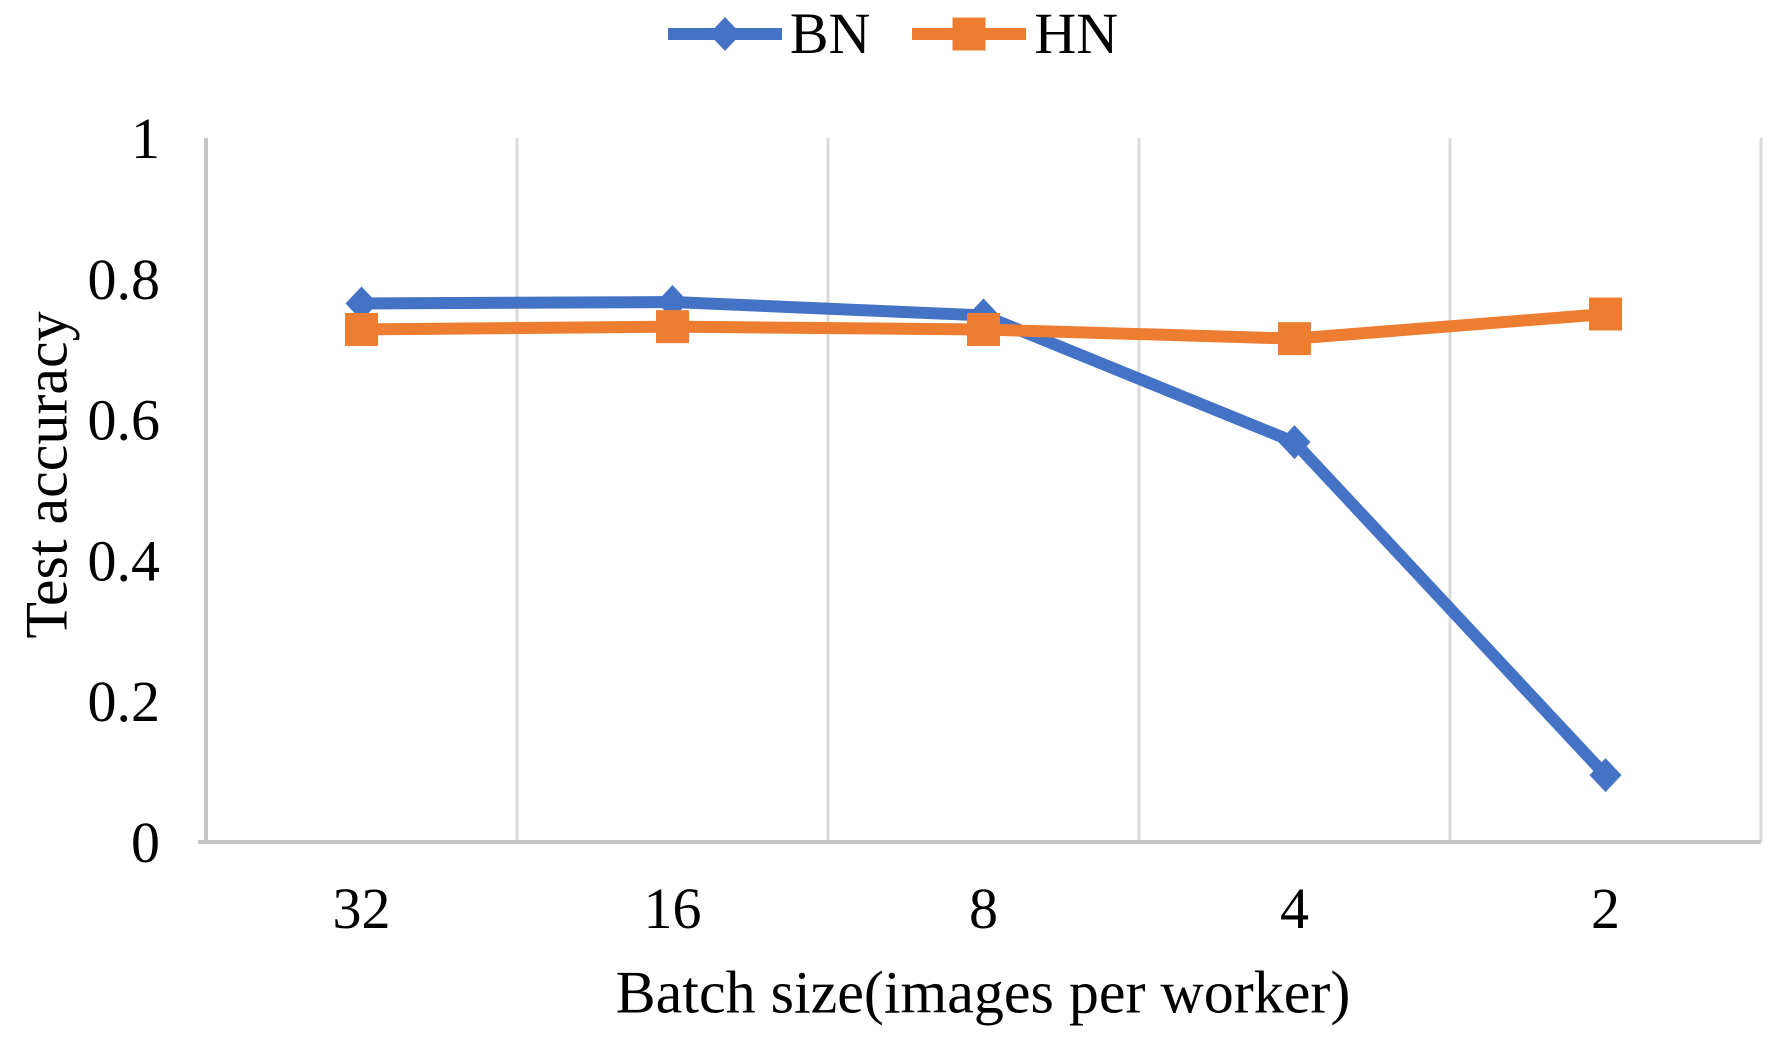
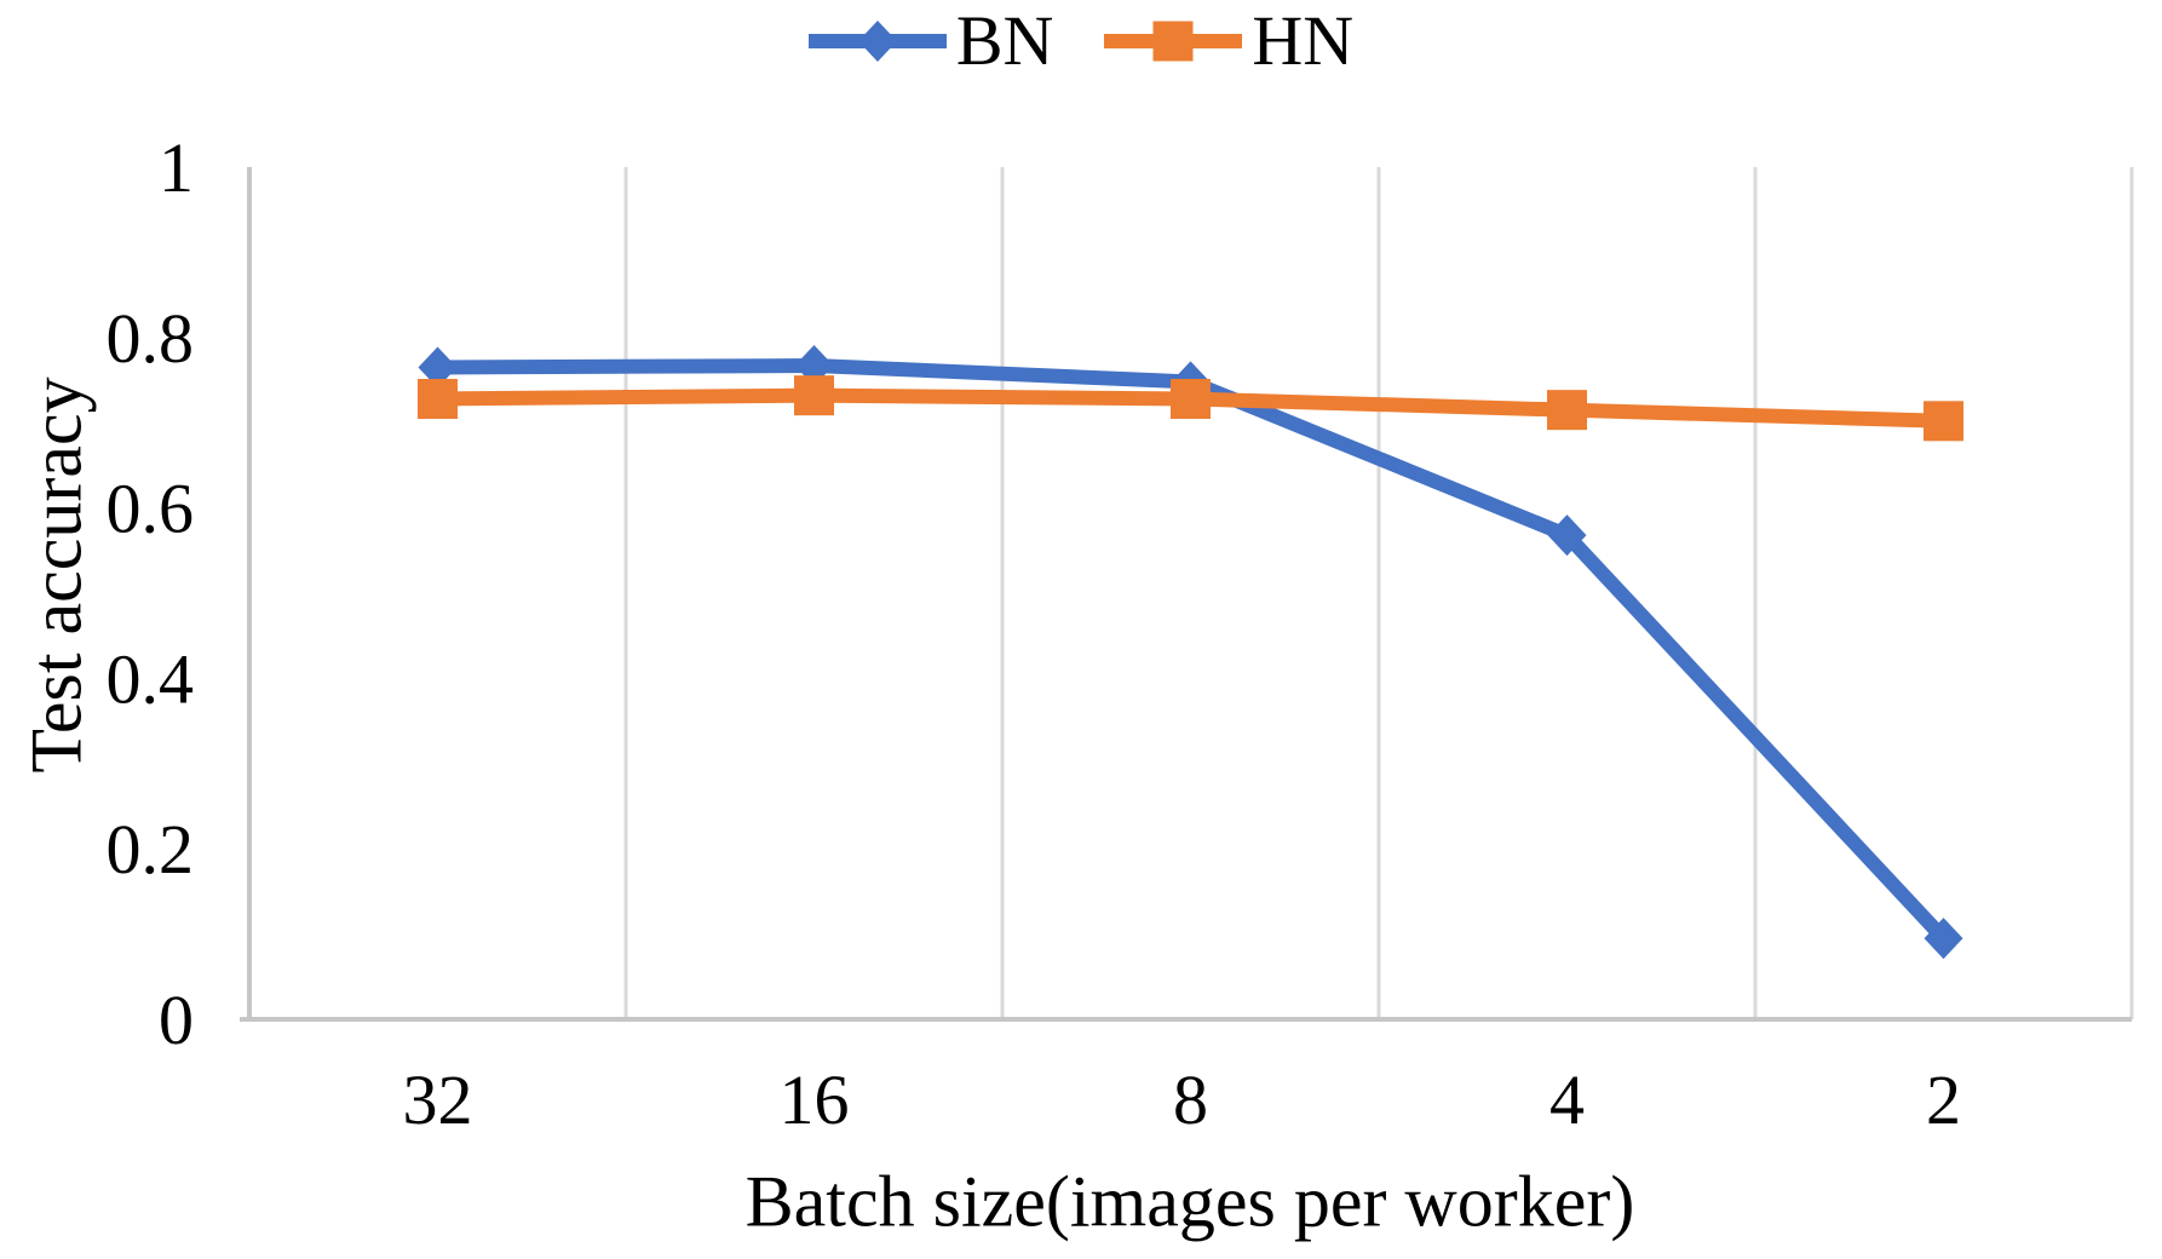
HN/2: 0.75 -> 0.70
